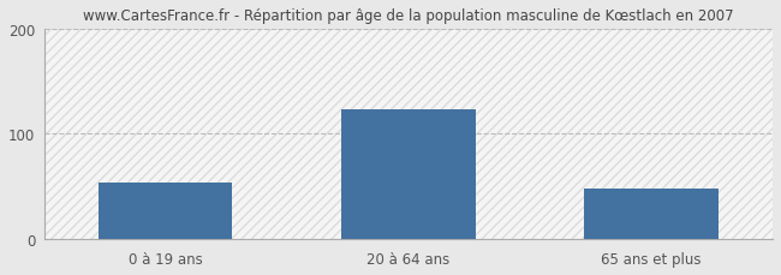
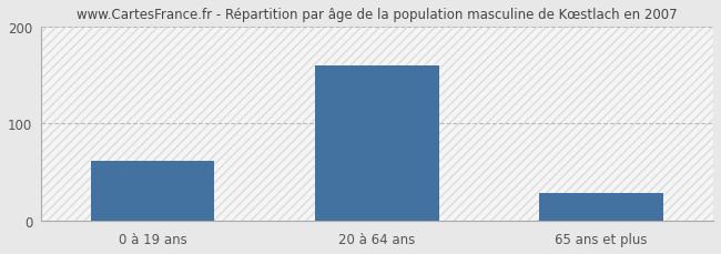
0 à 19 ans: 54 -> 62
20 à 64 ans: 124 -> 160
65 ans et plus: 48 -> 28
